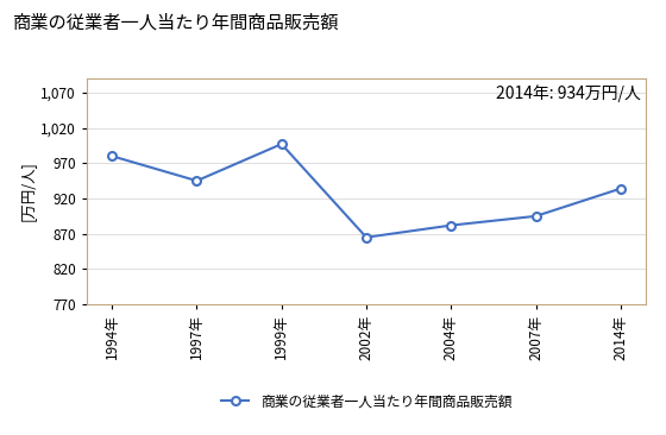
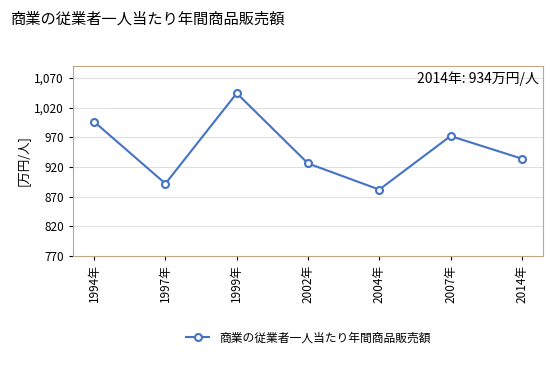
1994年: 980 -> 996
1997年: 945 -> 892
1999年: 997 -> 1,044
2002年: 865 -> 926
2007年: 895 -> 972
